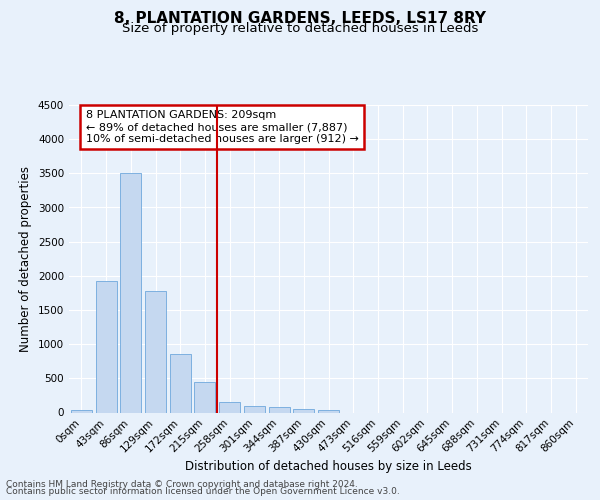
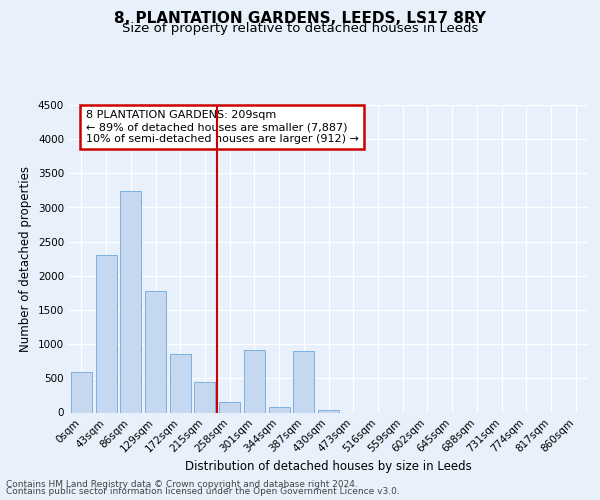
0sqm: 30 -> 600
43sqm: 1920 -> 2300
86sqm: 3500 -> 3240
301sqm: 90 -> 920
387sqm: 40 -> 900
